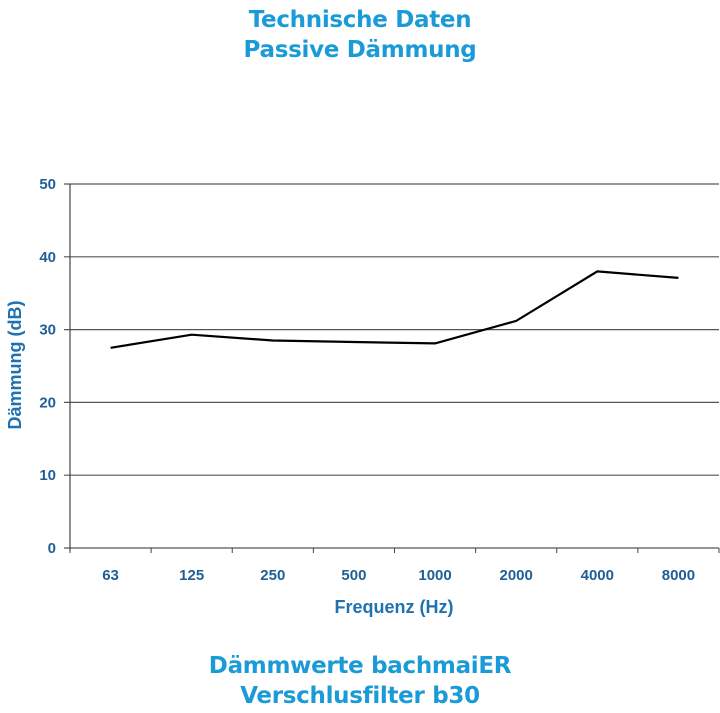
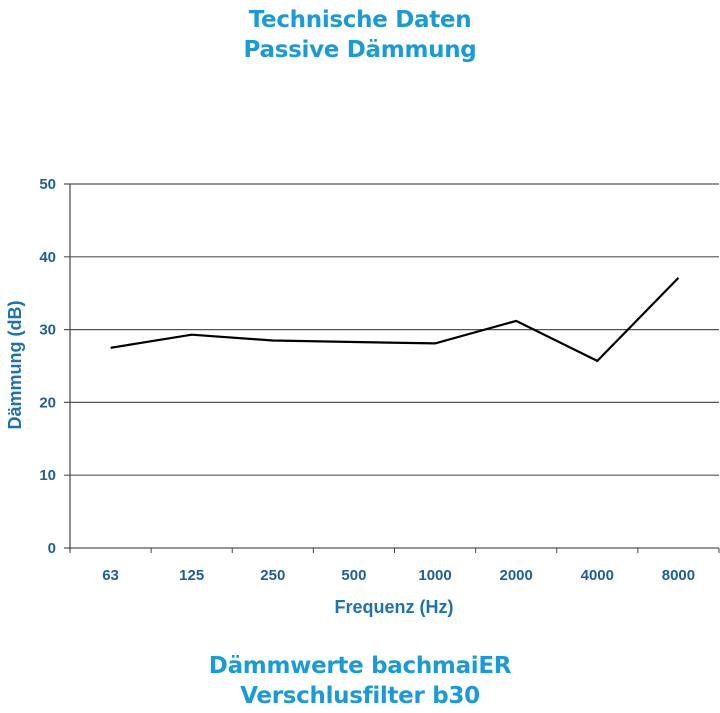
4000: 38 -> 26
